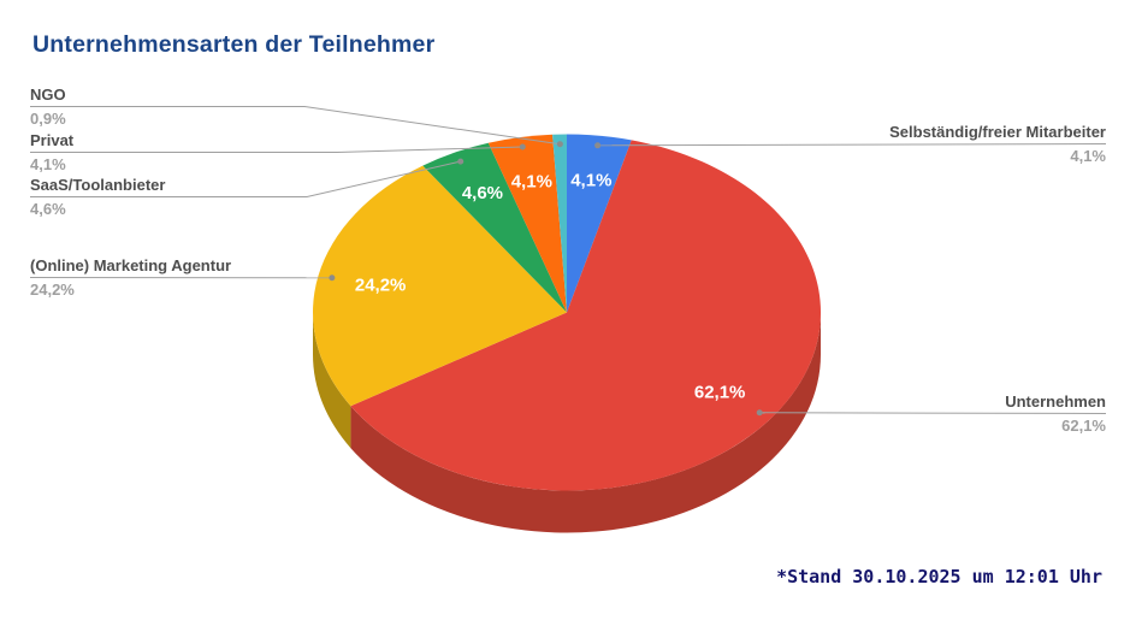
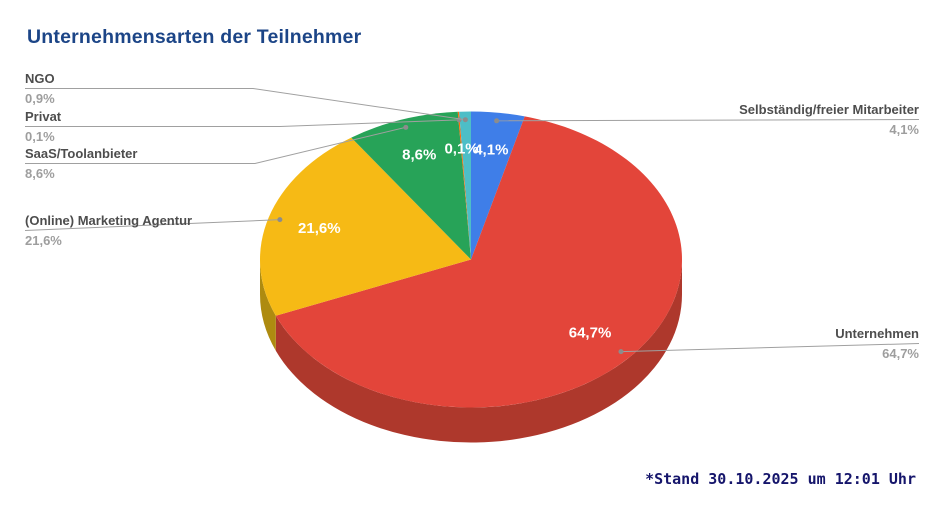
Unternehmen: 62,1% -> 64,7%
(Online) Marketing Agentur: 24,2% -> 21,6%
SaaS/Toolanbieter: 4,6% -> 8,6%
Privat: 4,1% -> 0,1%
